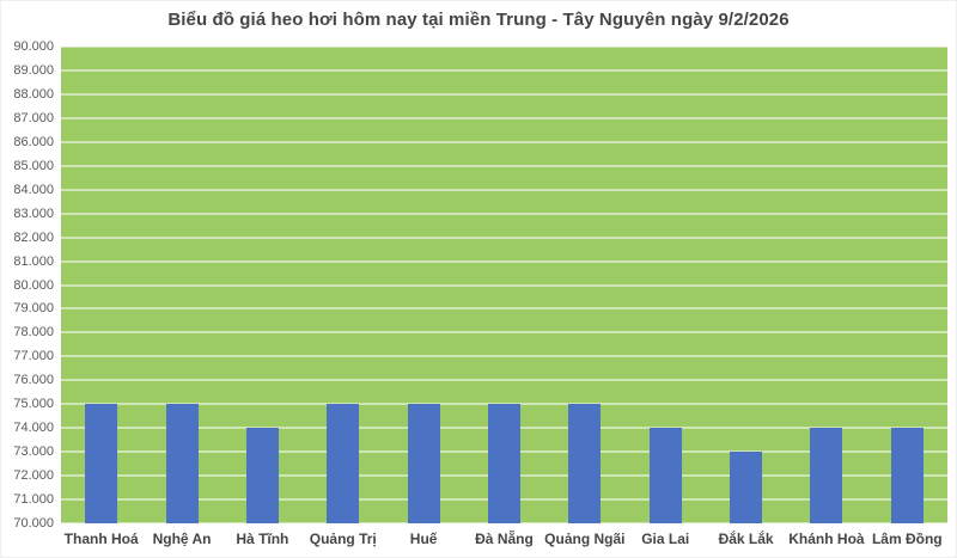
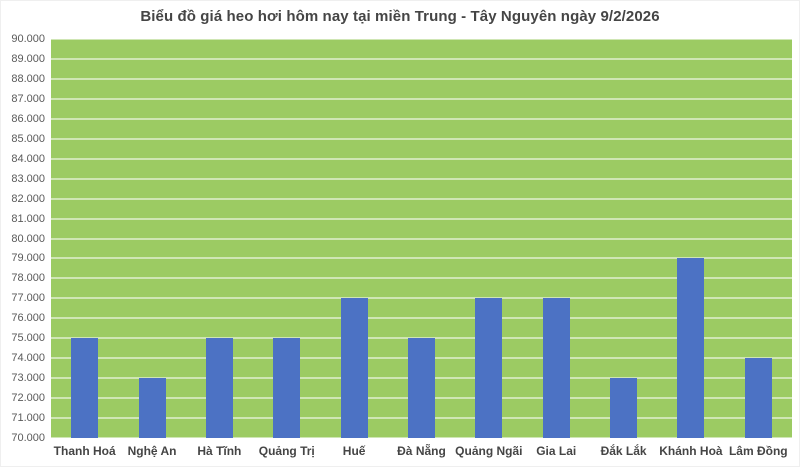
Nghệ An: 75000 -> 73000
Hà Tĩnh: 74000 -> 75000
Huế: 75000 -> 77000
Quảng Ngãi: 75000 -> 77000
Gia Lai: 74000 -> 77000
Khánh Hoà: 74000 -> 79000
